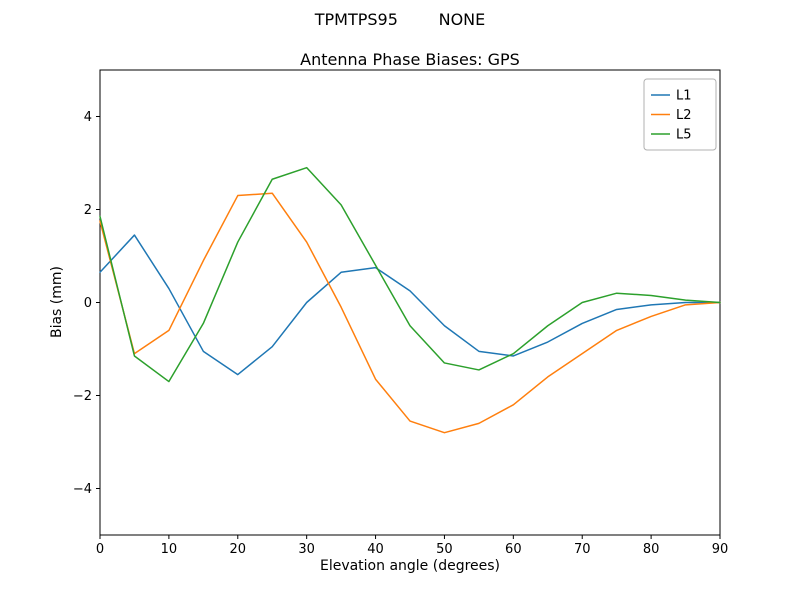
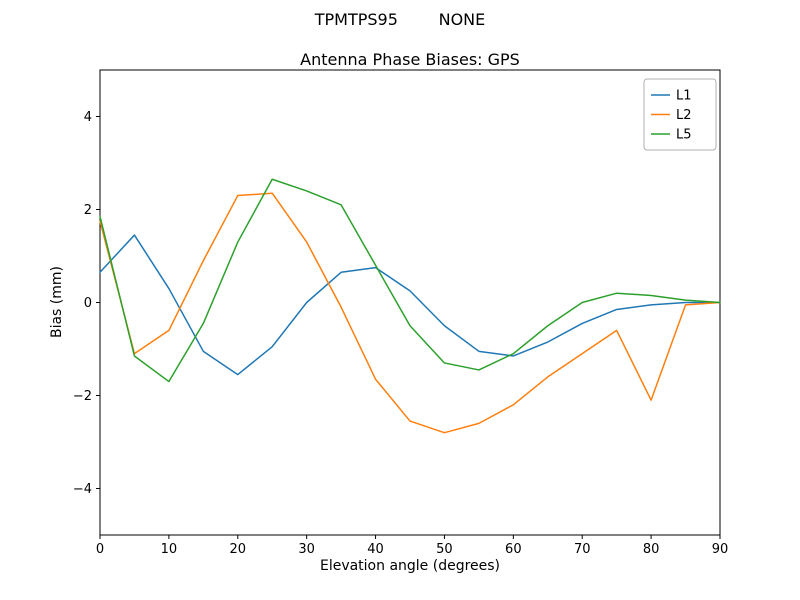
L5/30: 2.9 -> 2.4
L2/80: -0.3 -> -2.1
